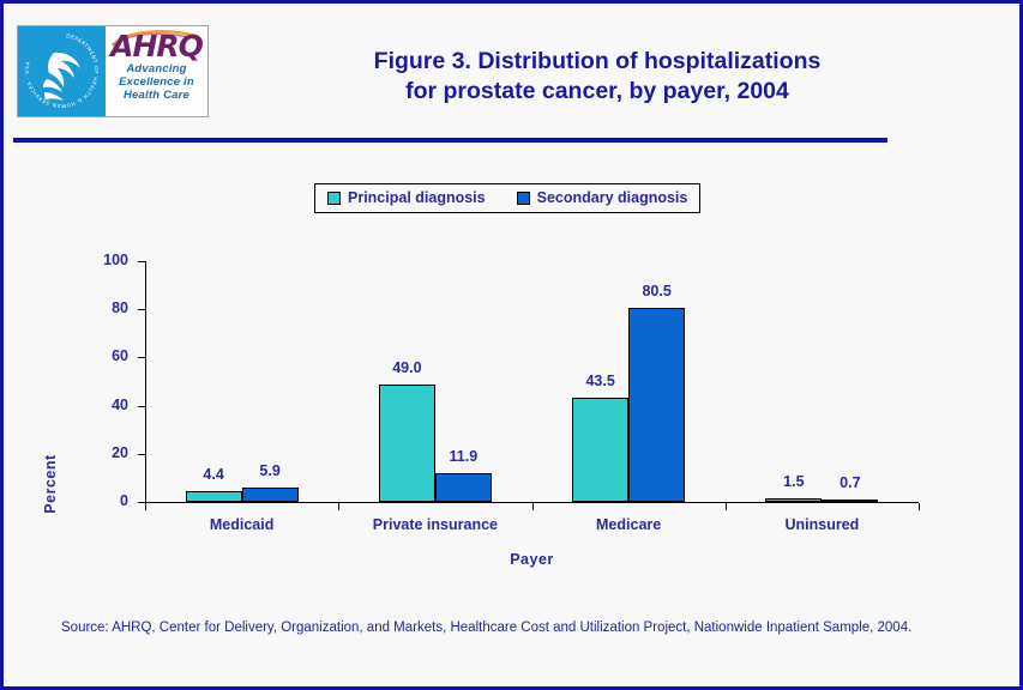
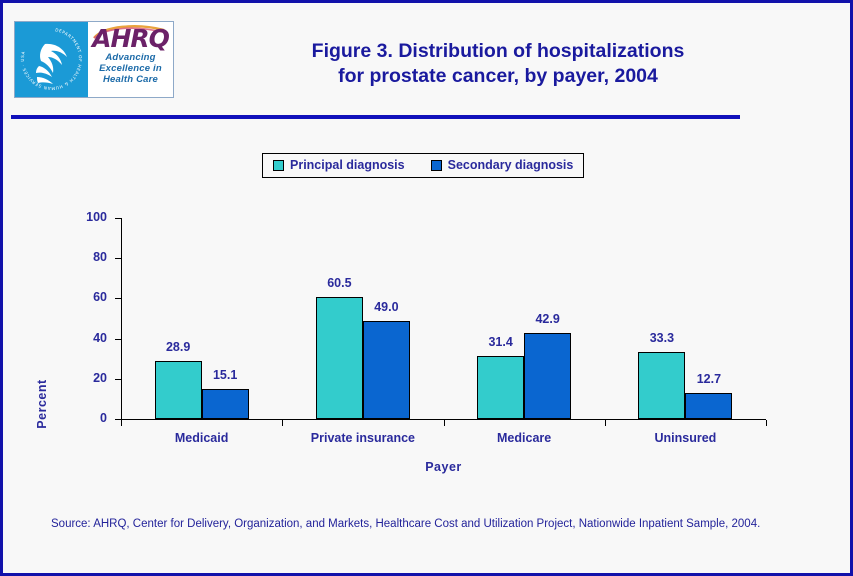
Principal diagnosis/Medicaid: 4.4 -> 28.9
Secondary diagnosis/Medicaid: 5.9 -> 15.1
Principal diagnosis/Private insurance: 49.0 -> 60.5
Secondary diagnosis/Private insurance: 11.9 -> 49.0
Principal diagnosis/Medicare: 43.5 -> 31.4
Secondary diagnosis/Medicare: 80.5 -> 42.9
Principal diagnosis/Uninsured: 1.5 -> 33.3
Secondary diagnosis/Uninsured: 0.7 -> 12.7
